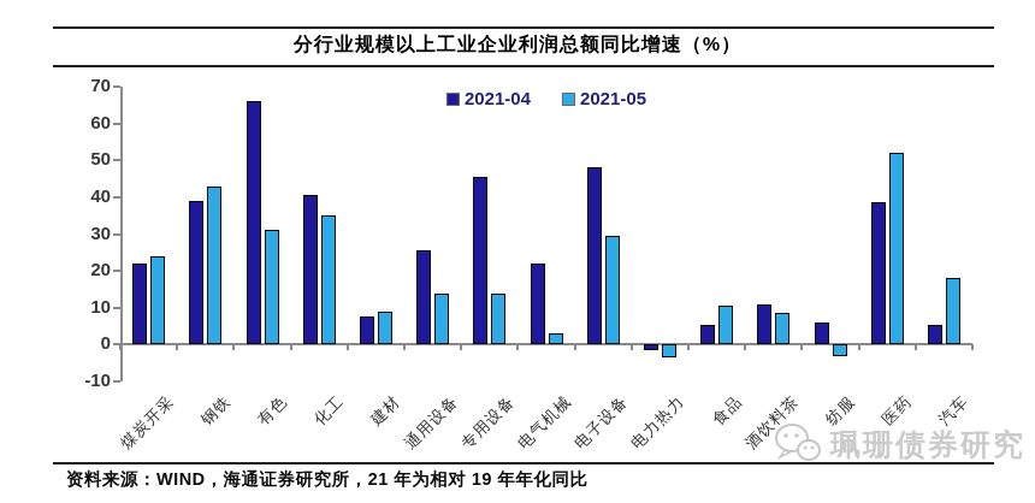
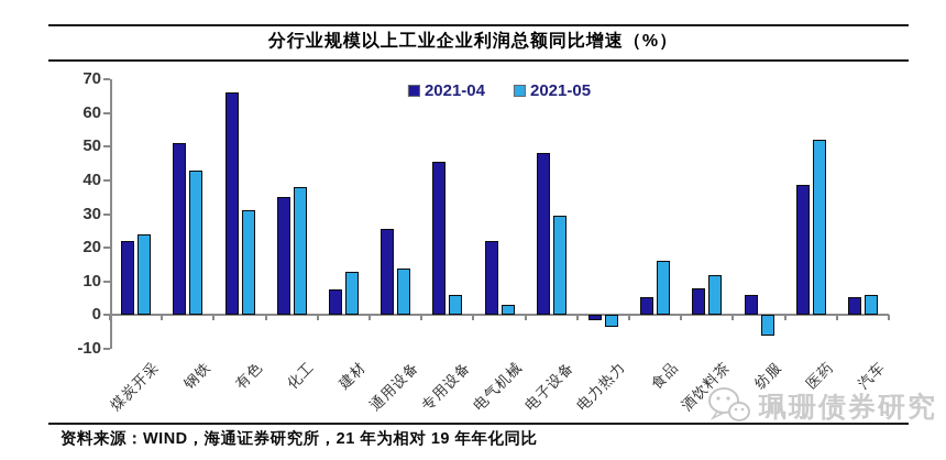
2021-04/钢铁: 39 -> 51
2021-04/化工: 40 -> 35
2021-05/化工: 35 -> 38
2021-05/建材: 9 -> 13
2021-05/专用设备: 14 -> 6
2021-05/食品: 10 -> 16
2021-04/酒饮料茶: 11 -> 8
2021-05/酒饮料茶: 8 -> 12
2021-05/纺服: -3 -> -6
2021-05/汽车: 18 -> 6
